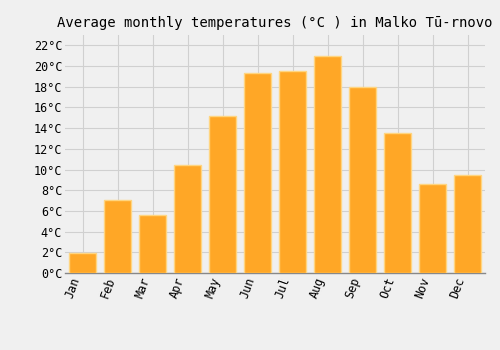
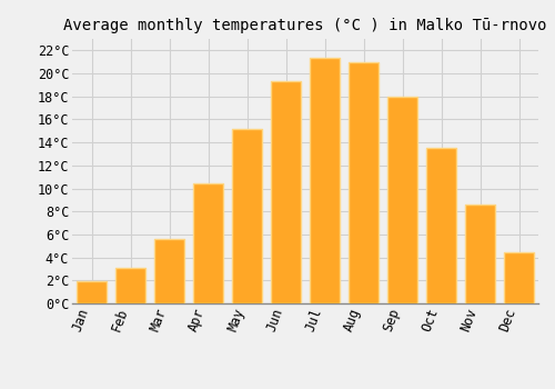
Feb: 7.1°C -> 3.1°C
Jul: 19.5°C -> 21.4°C
Dec: 9.5°C -> 4.4°C
